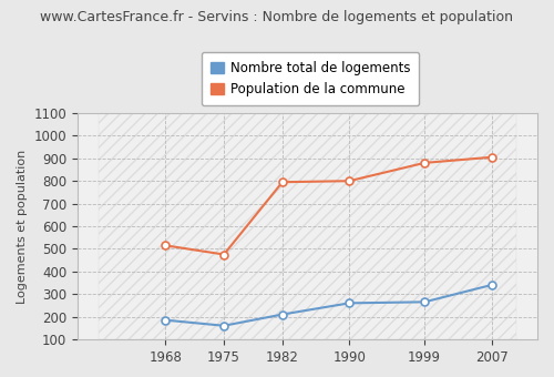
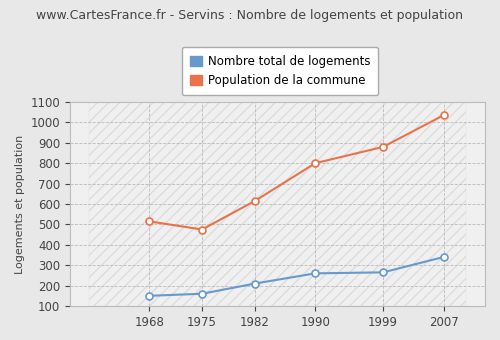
Nombre total de logements/1968: 185 -> 150
Population de la commune/1982: 795 -> 615
Population de la commune/2007: 905 -> 1035
